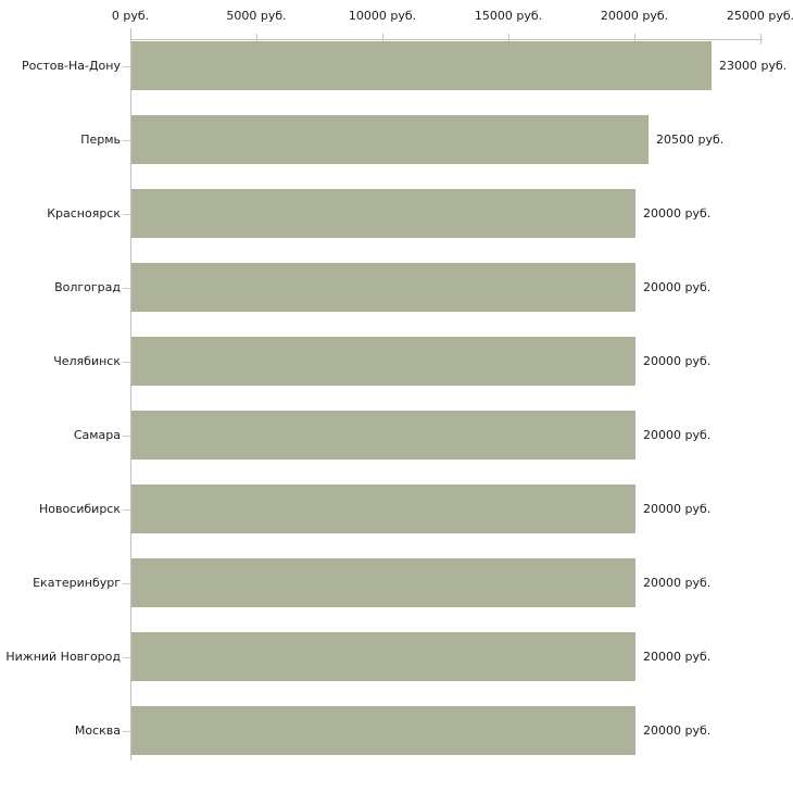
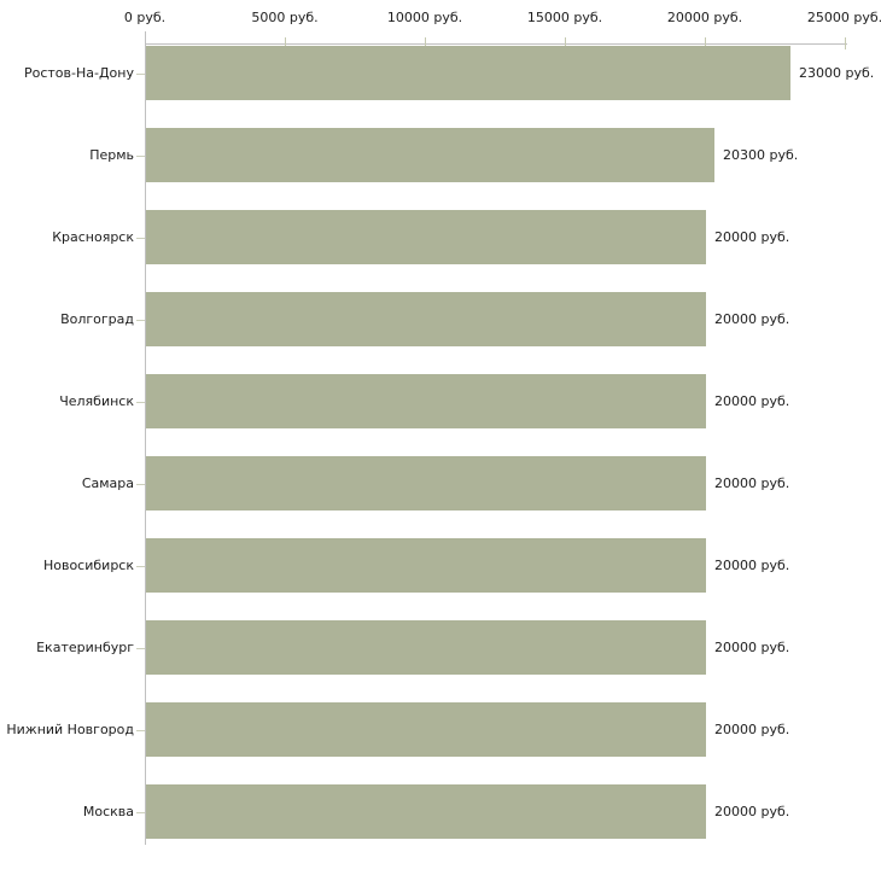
Пермь: 20500 -> 20300
